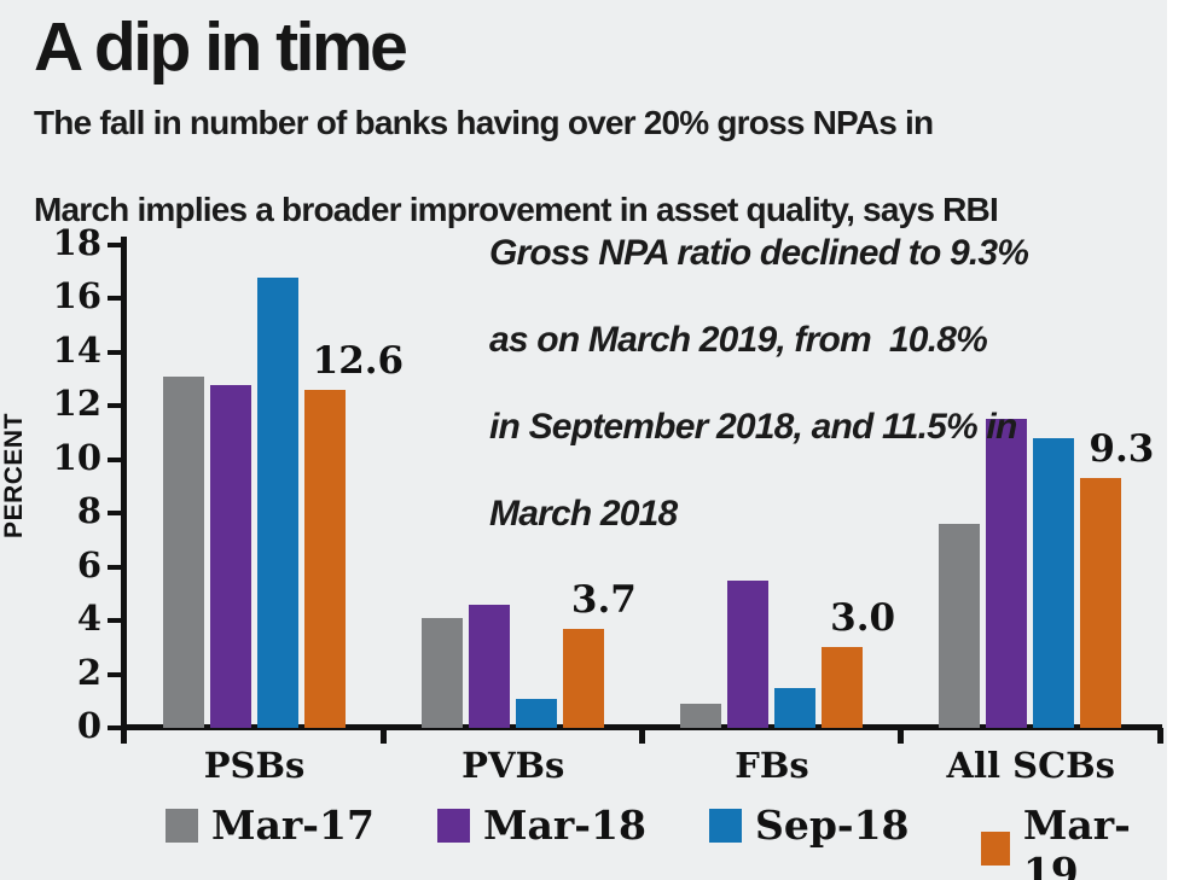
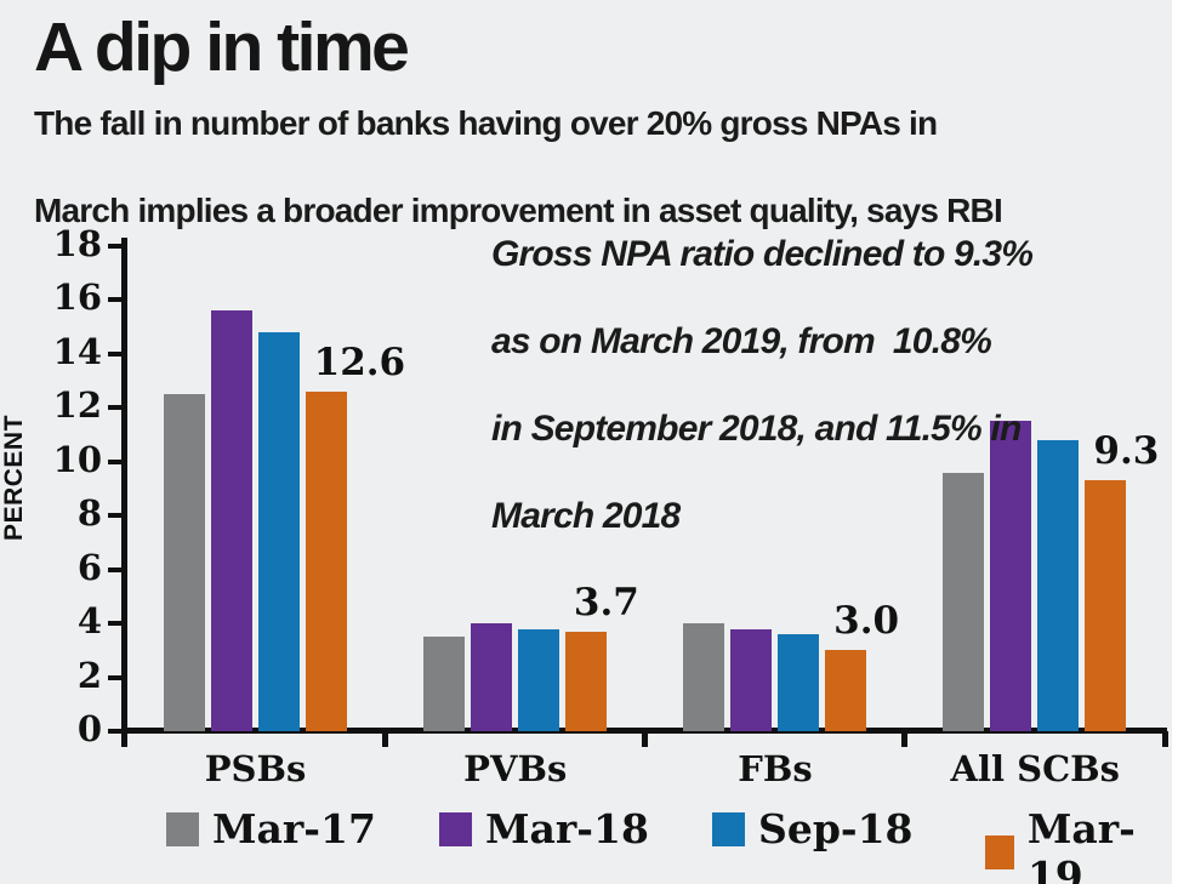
Mar-17/PSBs: 13.1 -> 12.5
Mar-18/PSBs: 12.8 -> 15.6
Sep-18/PSBs: 16.8 -> 14.8
Mar-17/PVBs: 4.1 -> 3.5
Mar-18/PVBs: 4.6 -> 4.0
Sep-18/PVBs: 1.1 -> 3.8
Mar-17/FBs: 0.9 -> 4.0
Mar-18/FBs: 5.5 -> 3.8
Sep-18/FBs: 1.5 -> 3.6
Mar-17/All SCBs: 7.6 -> 9.6
